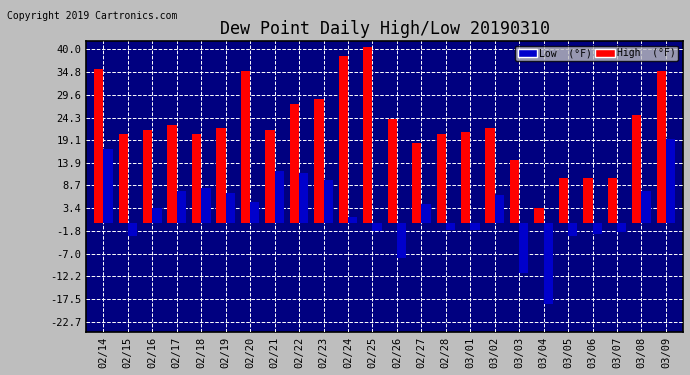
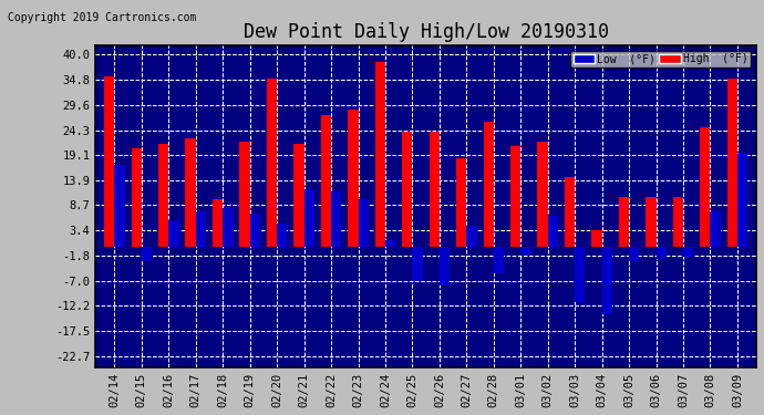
Low (°F)/02/16: 3.5 -> 5.5
High (°F)/02/18: 20.5 -> 10.0
High (°F)/02/25: 40.5 -> 24.0
Low (°F)/02/25: -1.8 -> -7.0
High (°F)/02/28: 20.5 -> 26.0
Low (°F)/02/28: -1.5 -> -5.5
Low (°F)/03/04: -18.5 -> -14.0
